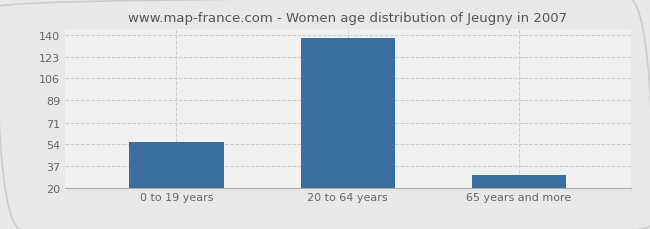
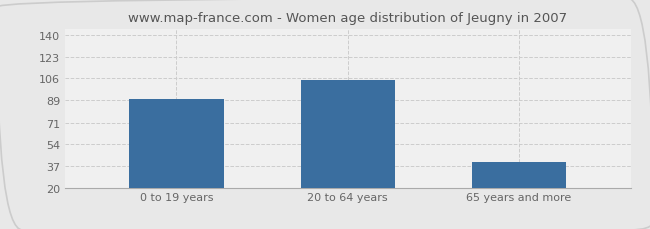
0 to 19 years: 56 -> 90
20 to 64 years: 138 -> 105
65 years and more: 30 -> 40
